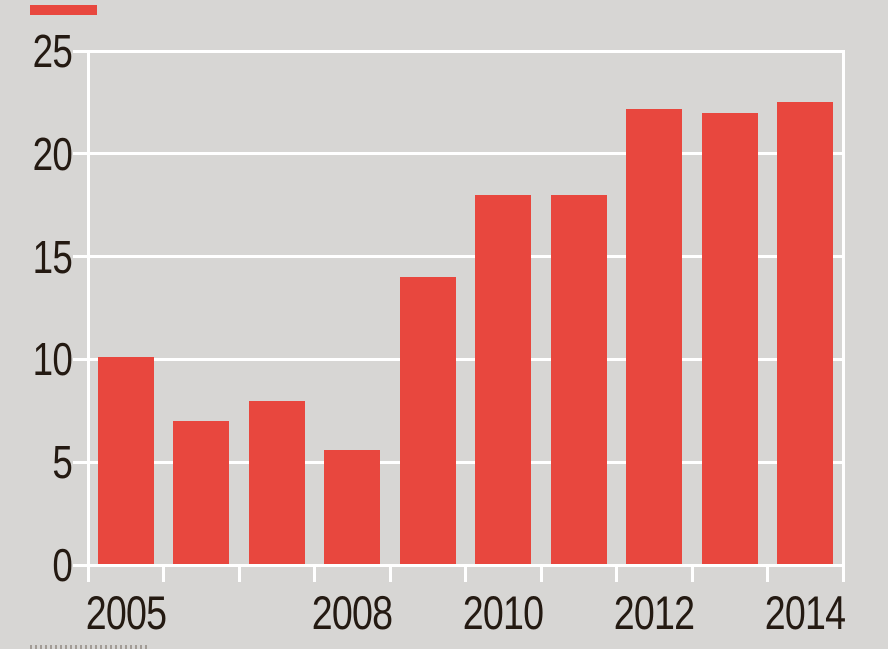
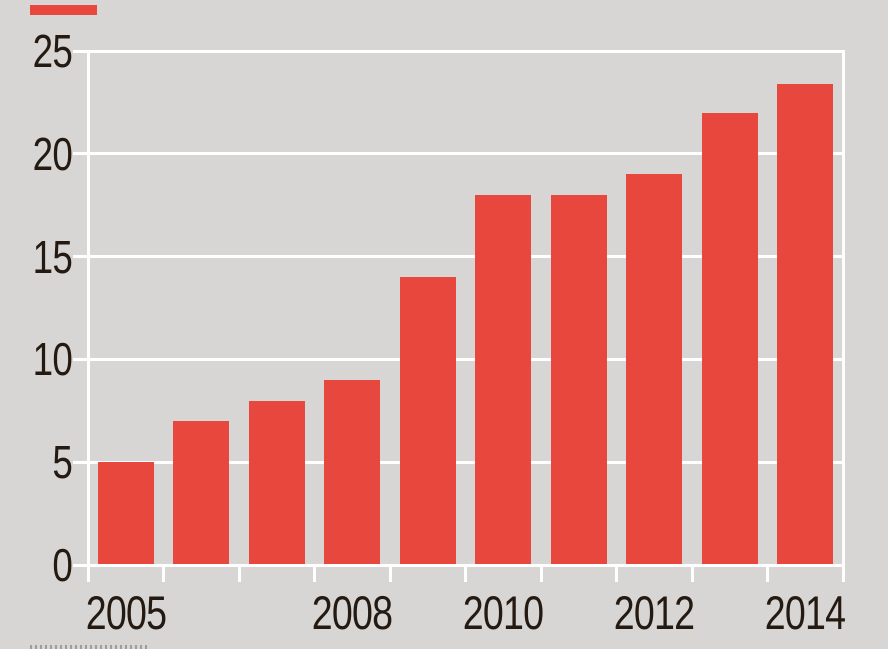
2005: 10.1 -> 5.0
2008: 5.6 -> 9.0
2012: 22.2 -> 19.0
2014: 22.5 -> 23.4
